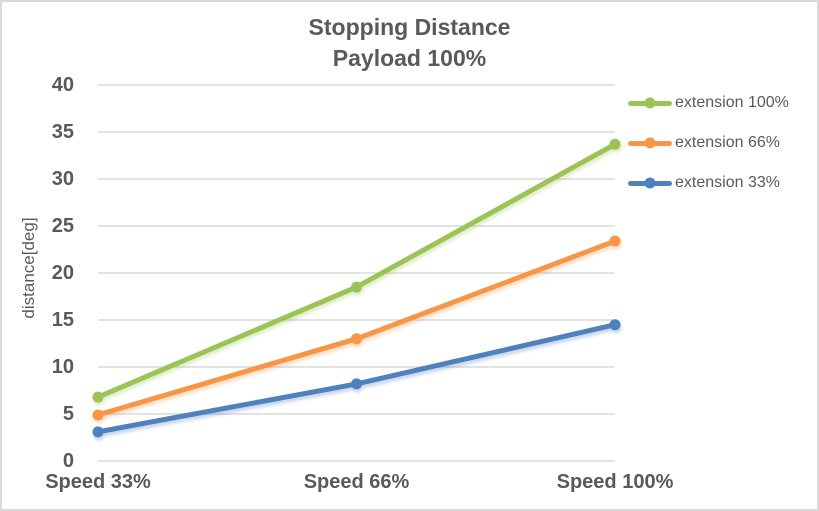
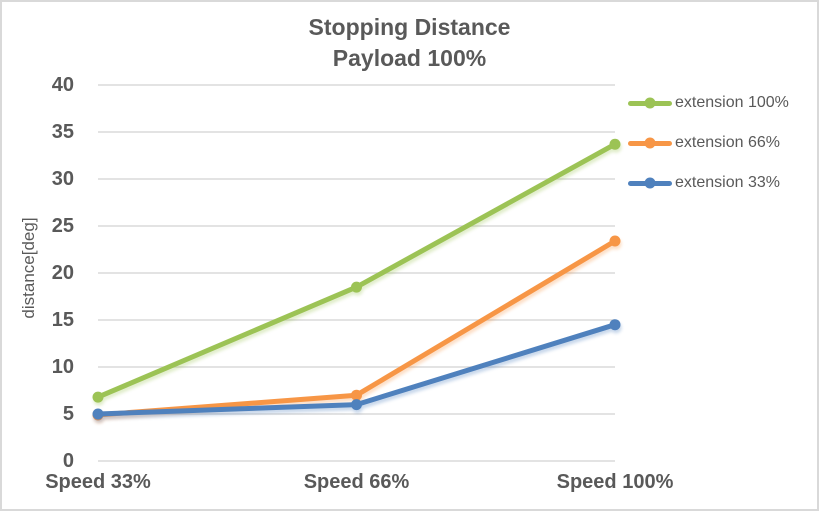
extension 33%/Speed 33%: 3 -> 5
extension 66%/Speed 66%: 13 -> 7
extension 33%/Speed 66%: 8 -> 6
